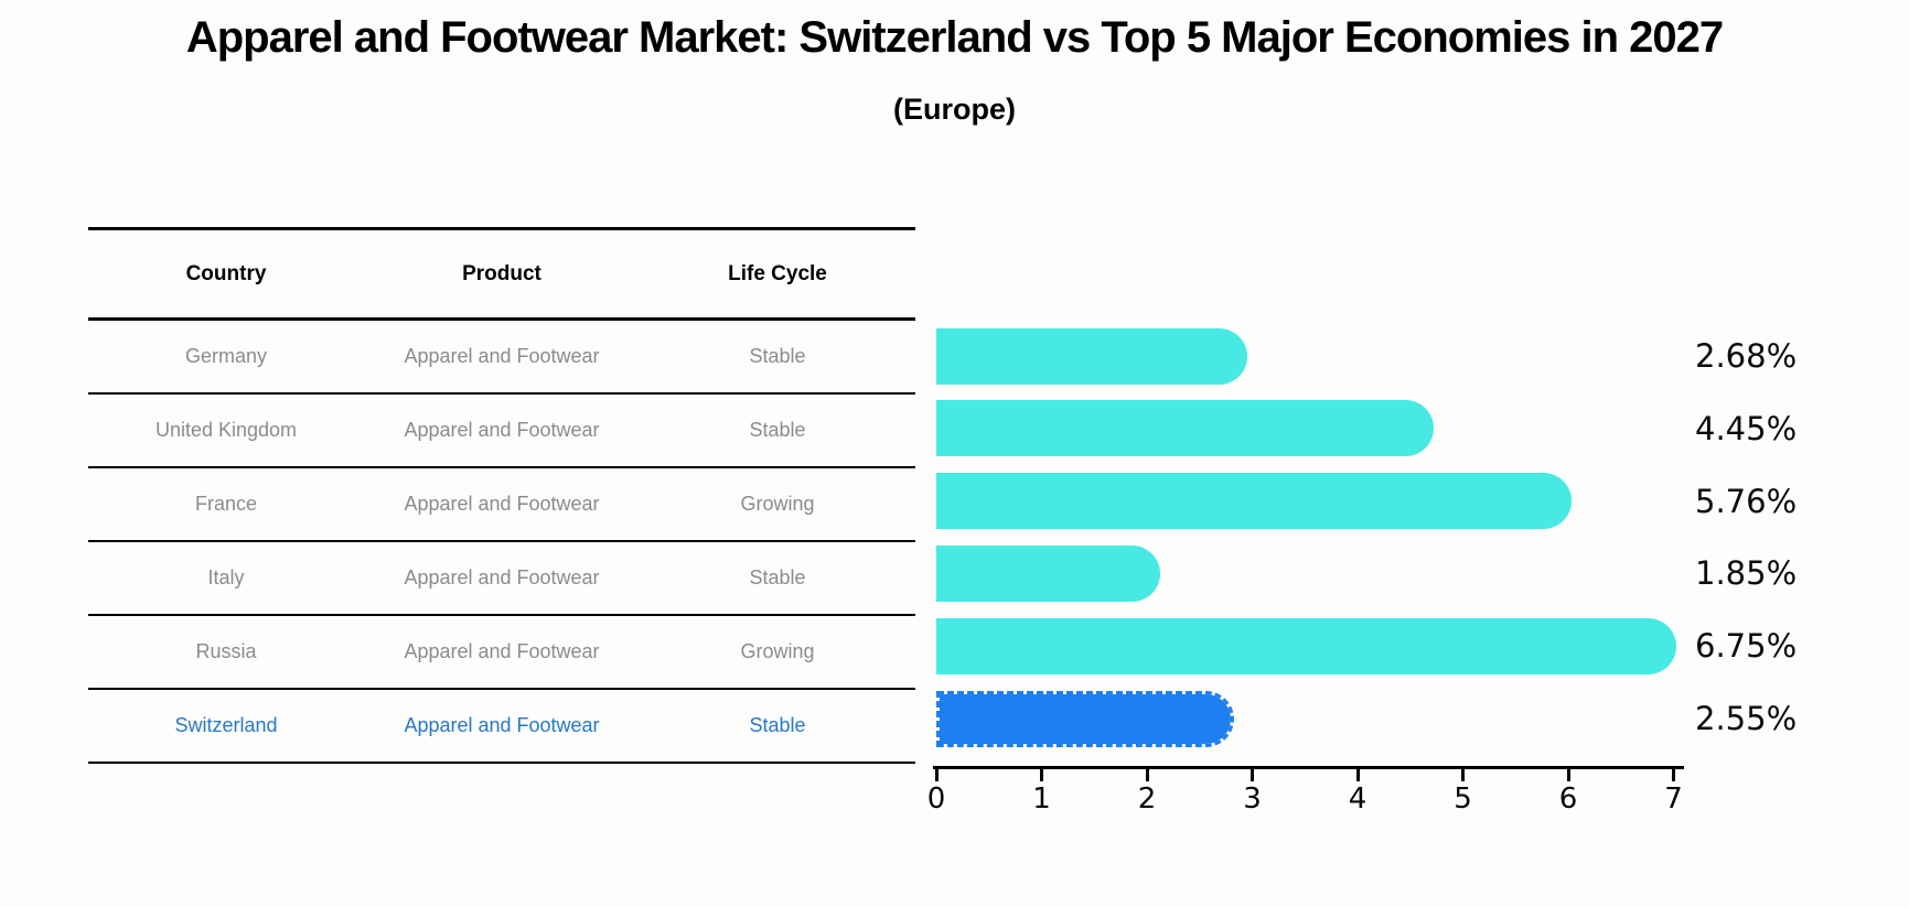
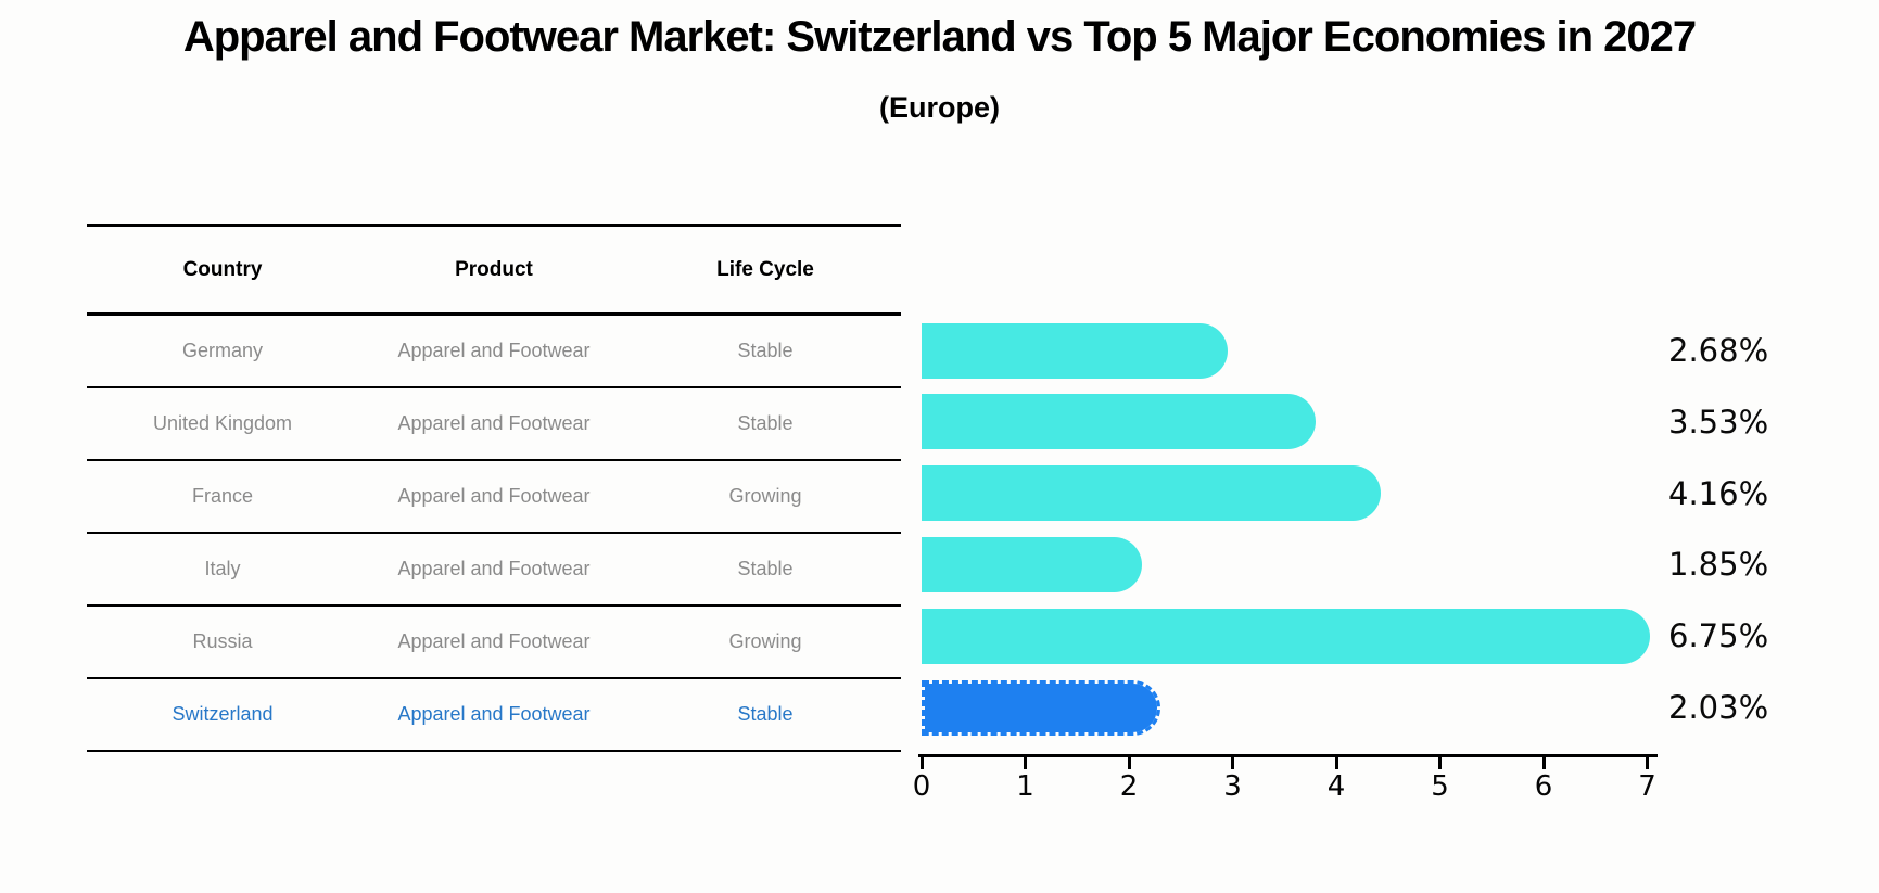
United Kingdom: 4.45% -> 3.53%
France: 5.76% -> 4.16%
Switzerland: 2.55% -> 2.03%
